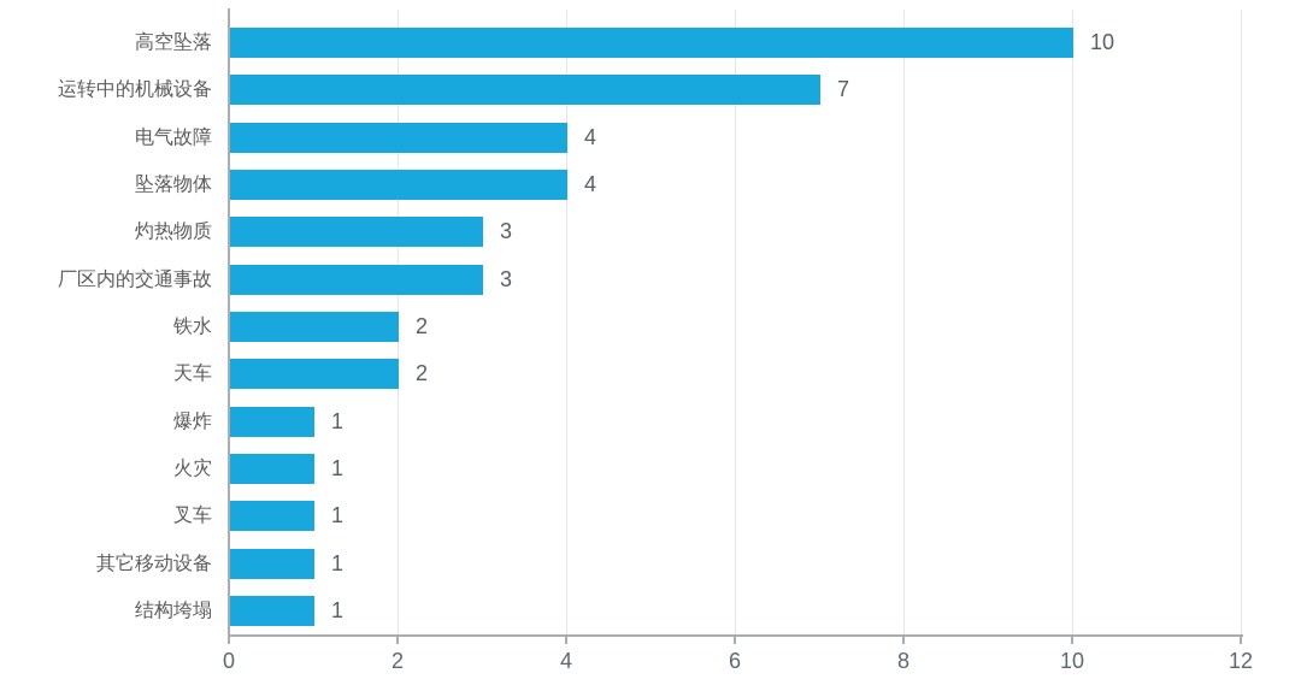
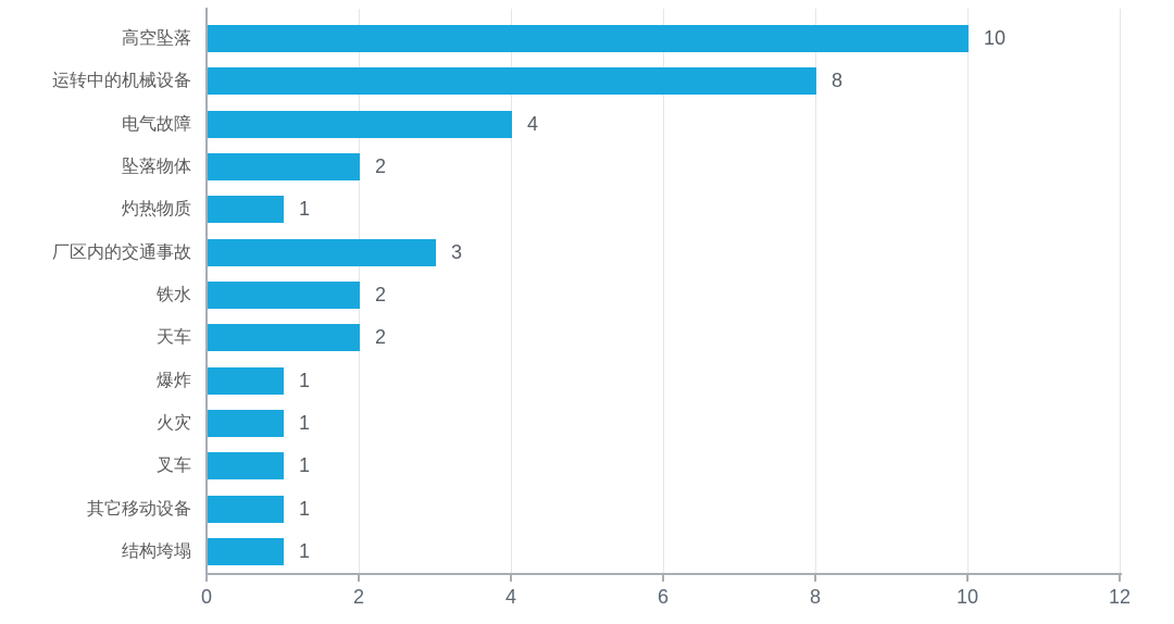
运转中的机械设备: 7 -> 8
坠落物体: 4 -> 2
灼热物质: 3 -> 1
